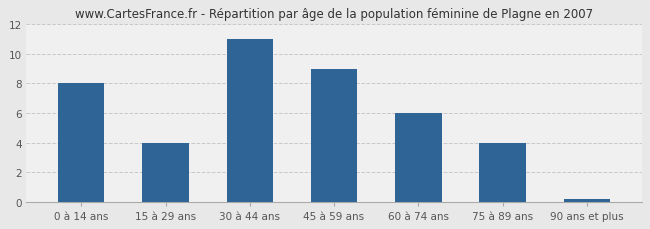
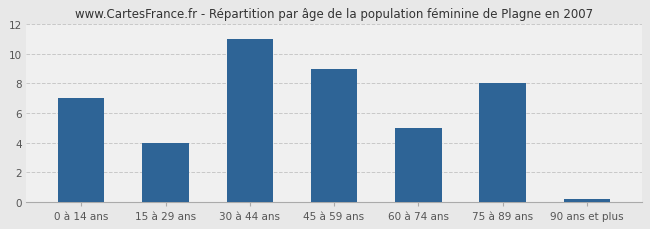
0 à 14 ans: 8.0 -> 7.0
60 à 74 ans: 6.0 -> 5.0
75 à 89 ans: 4.0 -> 8.0
